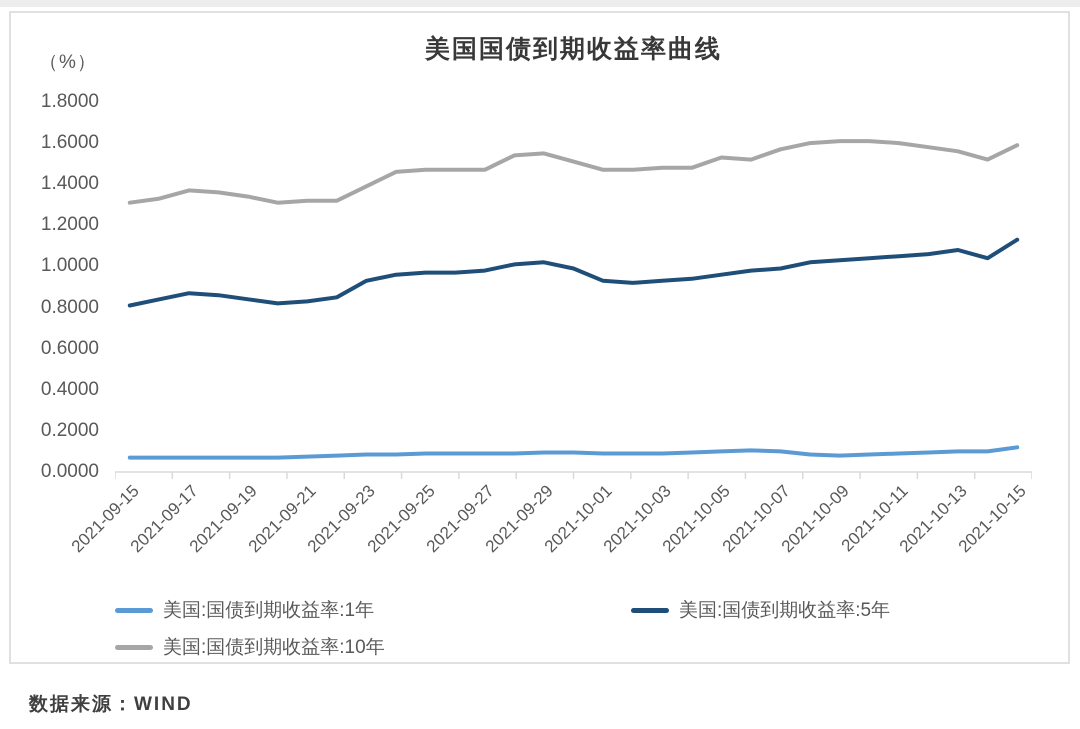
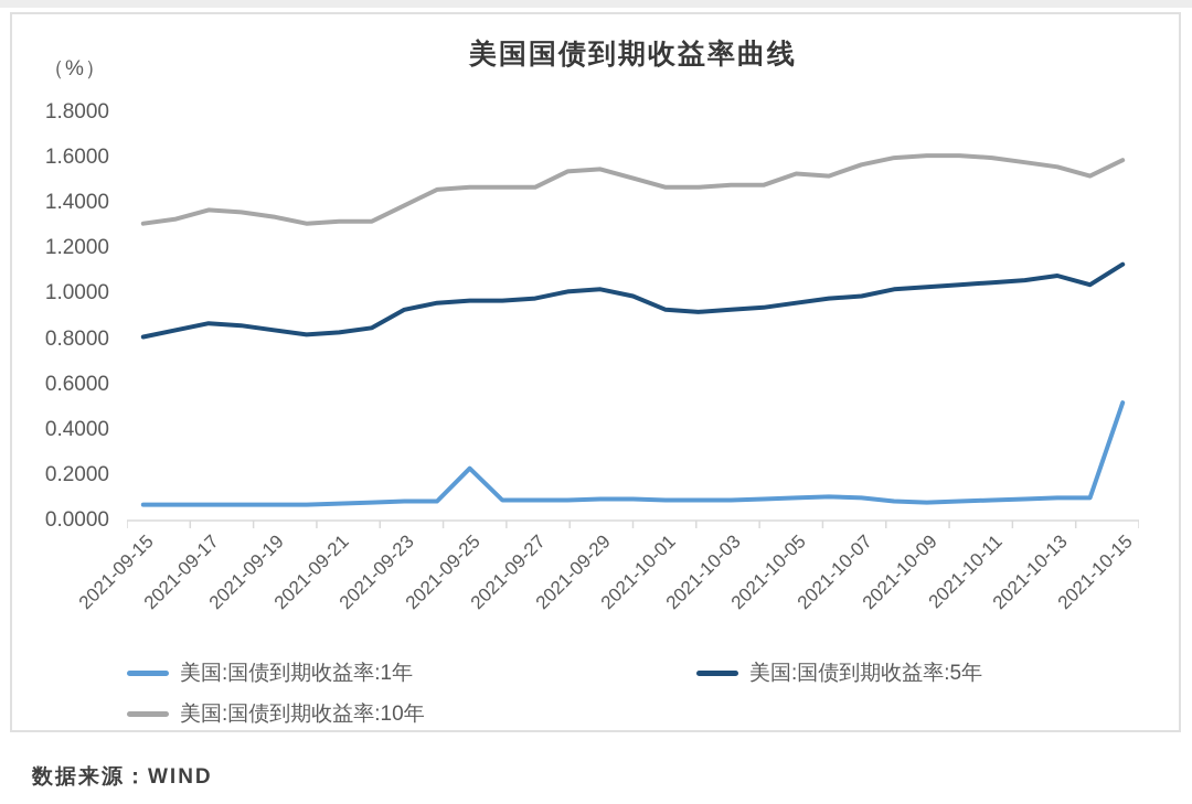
美国:国债到期收益率:1年/2021-09-25: 0.09 -> 0.23
美国:国债到期收益率:1年/2021-10-15: 0.12 -> 0.52
